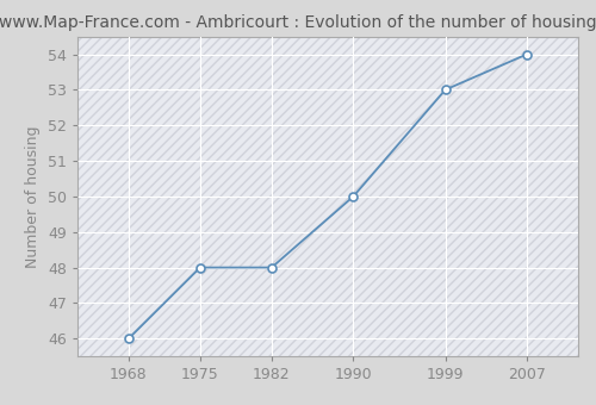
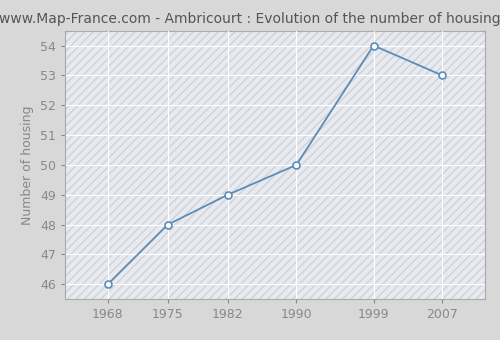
1982: 48 -> 49
1999: 53 -> 54
2007: 54 -> 53
